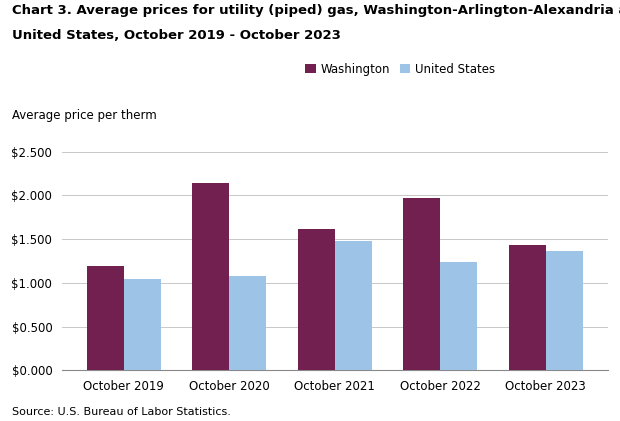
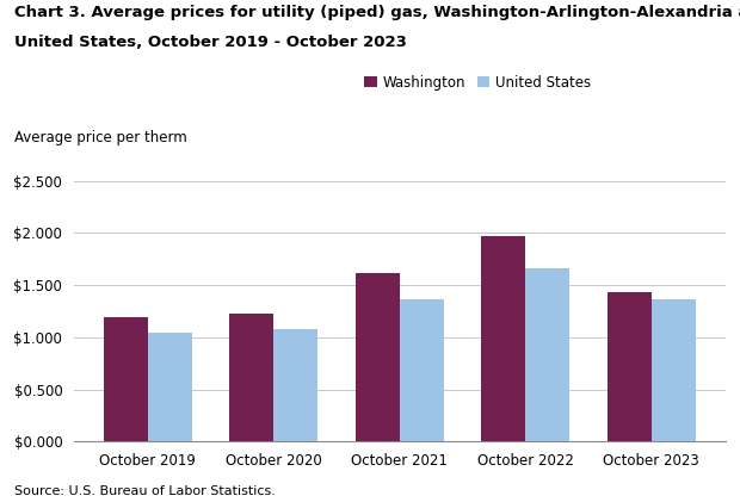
Washington/October 2020: $2.14 -> $1.23
United States/October 2021: $1.48 -> $1.36
United States/October 2022: $1.24 -> $1.66
